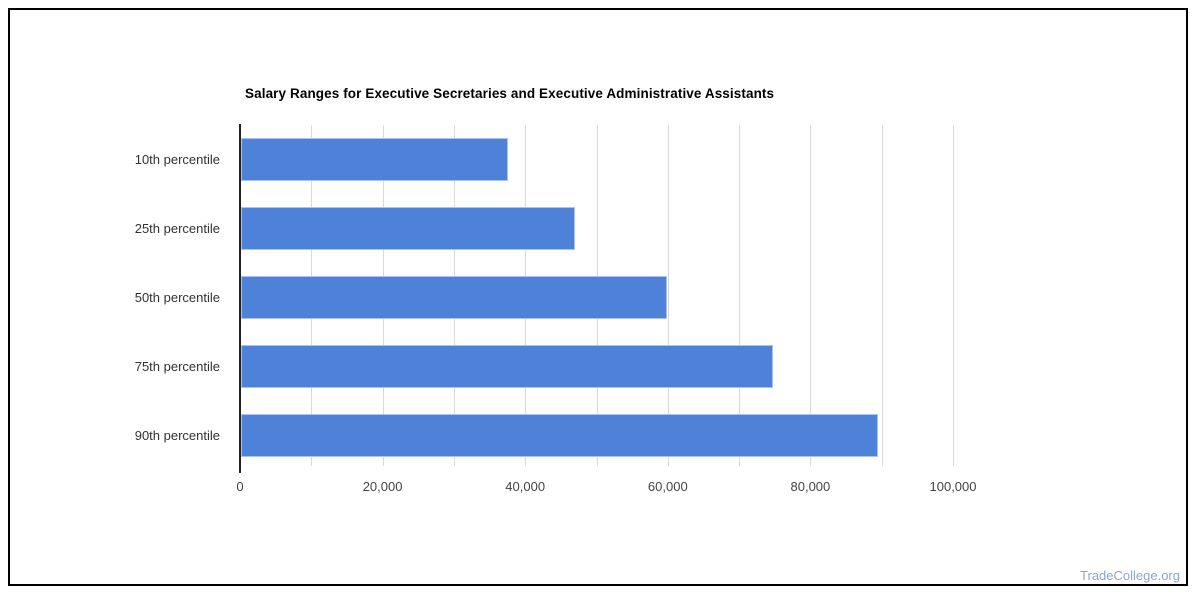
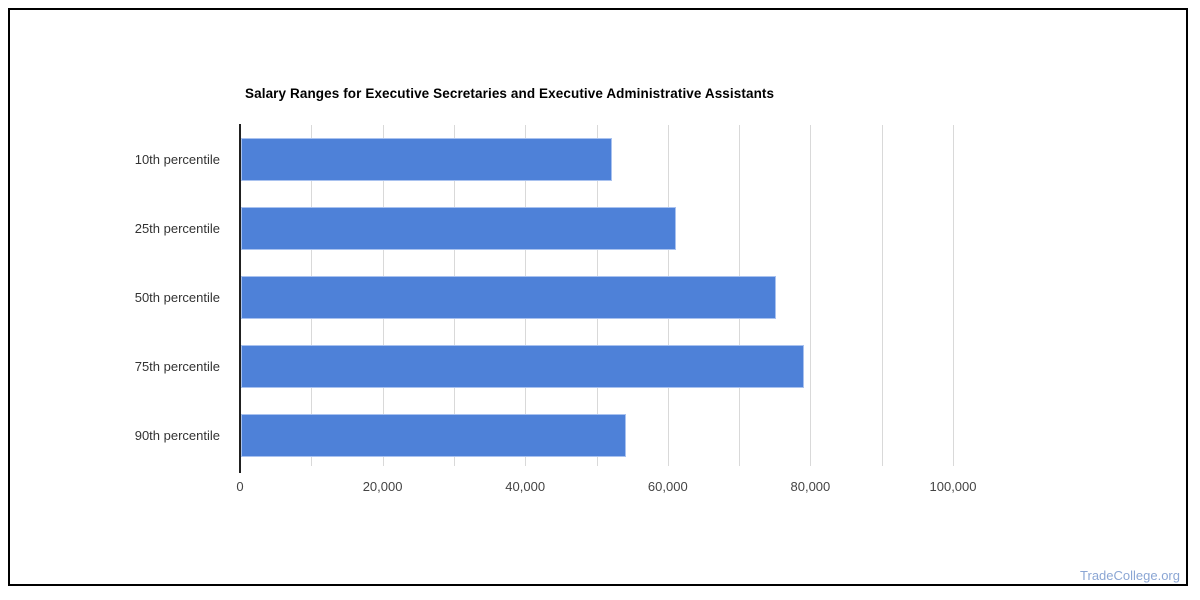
10th percentile: 37000 -> 52000
25th percentile: 47000 -> 61000
50th percentile: 60000 -> 75000
75th percentile: 75000 -> 79000
90th percentile: 89000 -> 54000
